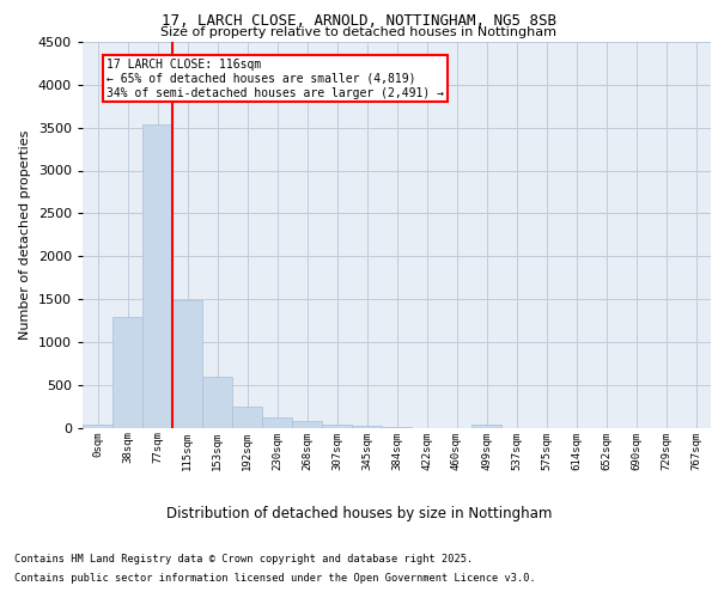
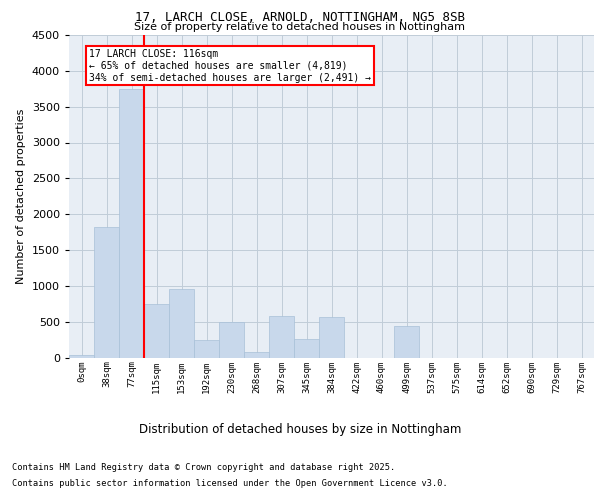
38sqm: 1290 -> 1820
77sqm: 3540 -> 3740
115sqm: 1490 -> 740
153sqm: 600 -> 960
230sqm: 120 -> 500
307sqm: 40 -> 580
345sqm: 20 -> 260
384sqm: 0 -> 560
499sqm: 40 -> 440
